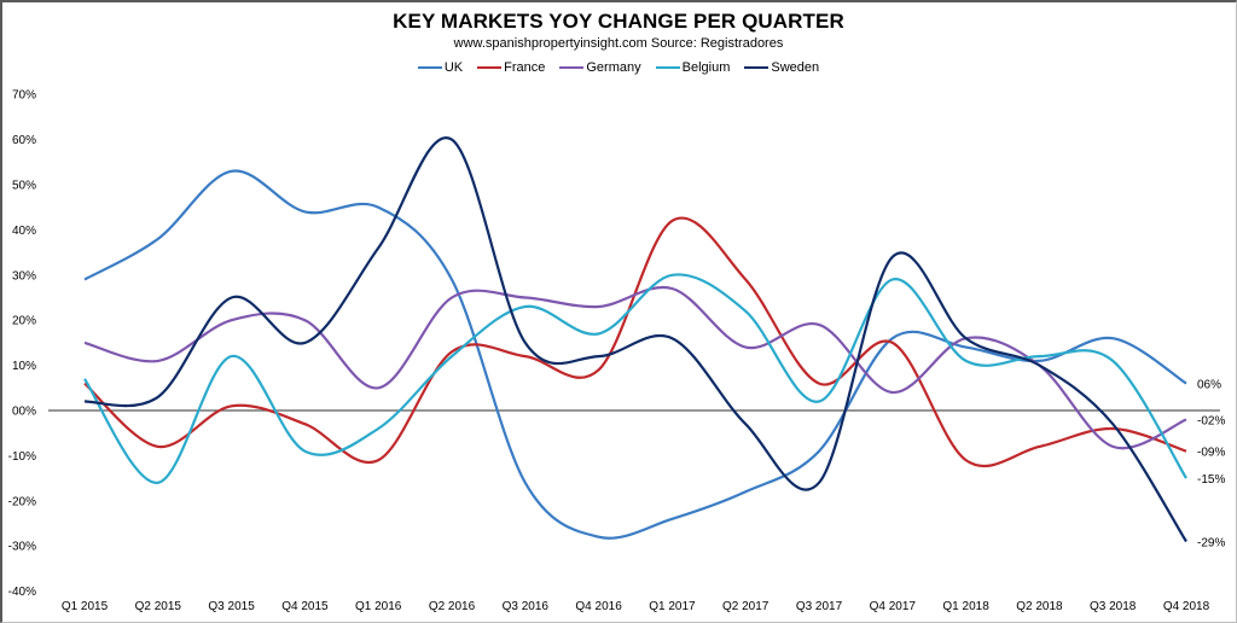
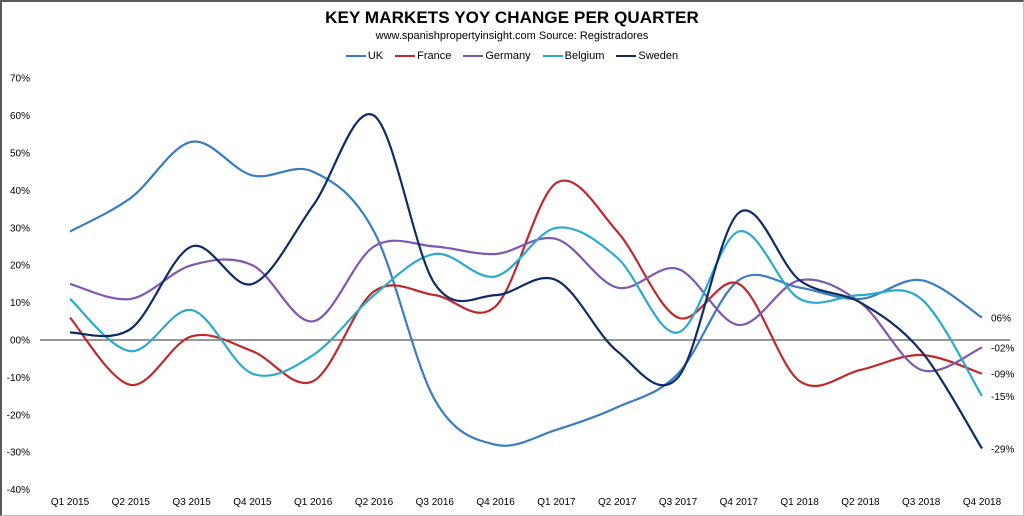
Belgium/Q1 2015: 7% -> 11%
France/Q2 2015: -8% -> -12%
Belgium/Q2 2015: -16% -> -3%
Belgium/Q3 2015: 12% -> 8%
Sweden/Q3 2017: -16% -> -10%
